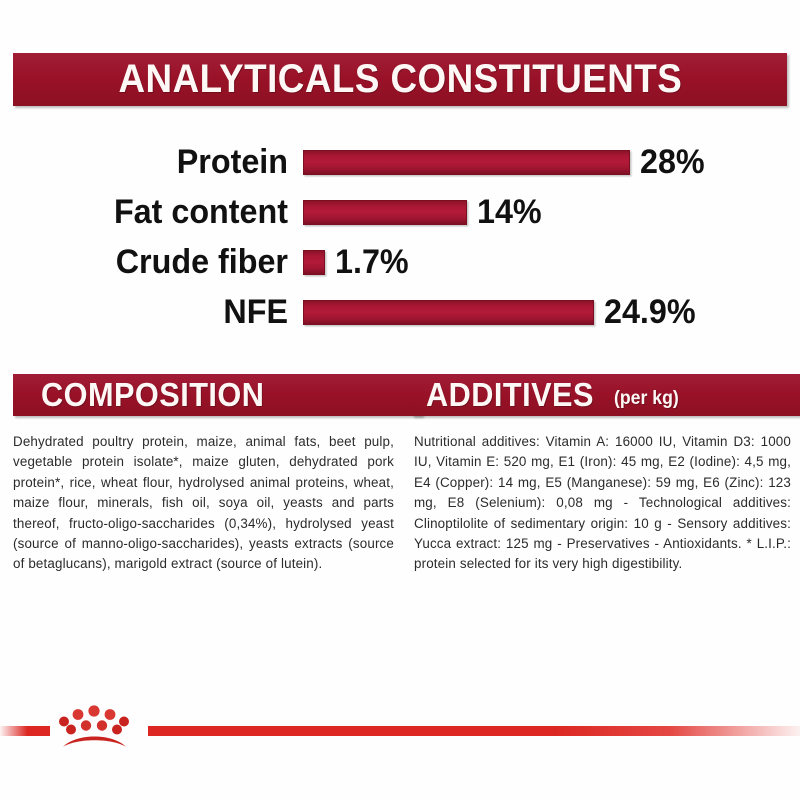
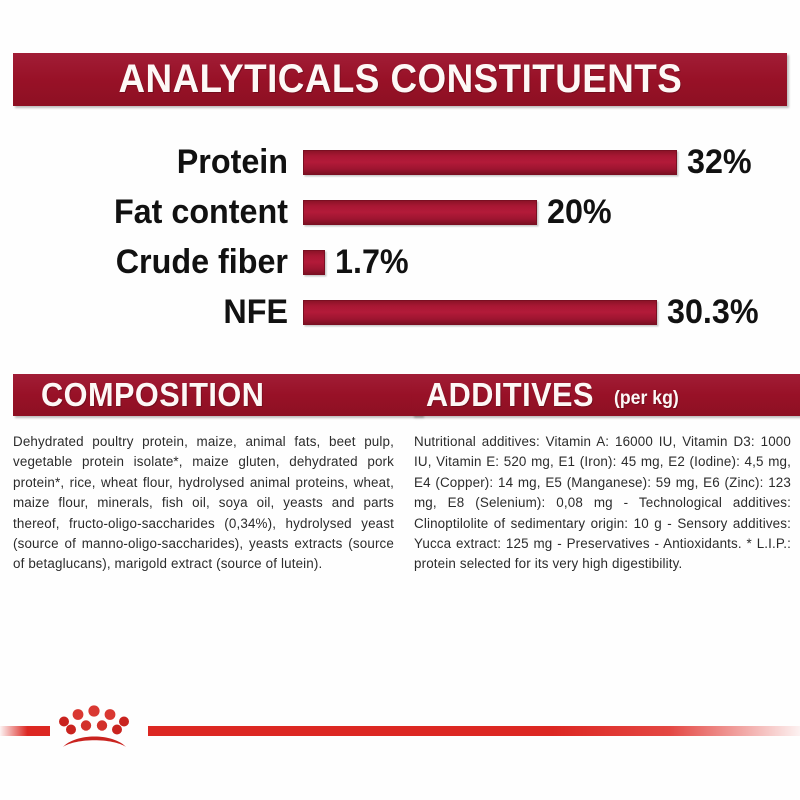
Protein: 28% -> 32%
Fat content: 14% -> 20%
NFE: 24.9% -> 30.3%
